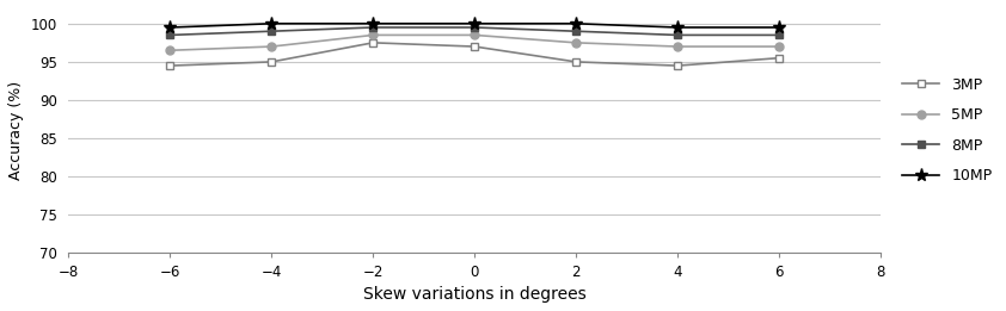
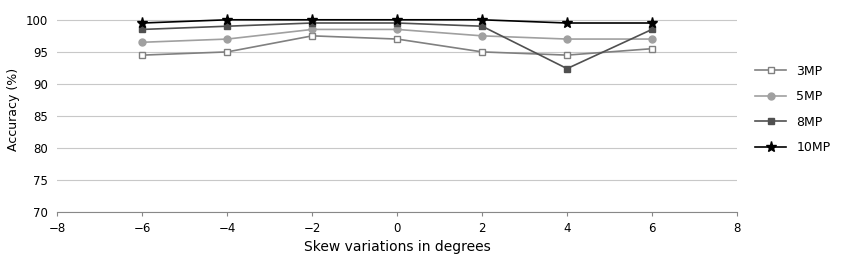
8MP/4: 98.5 -> 92.4
